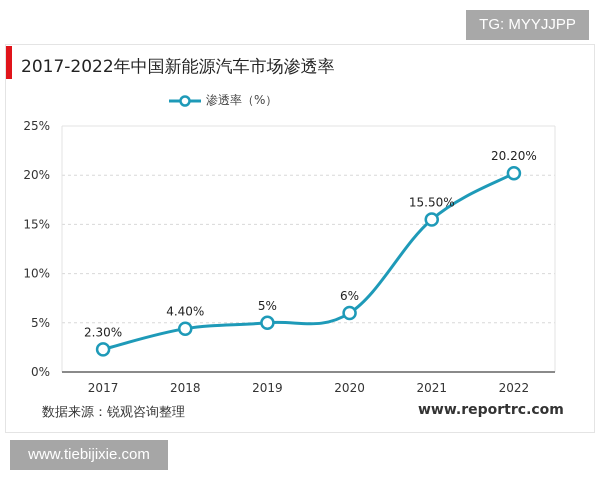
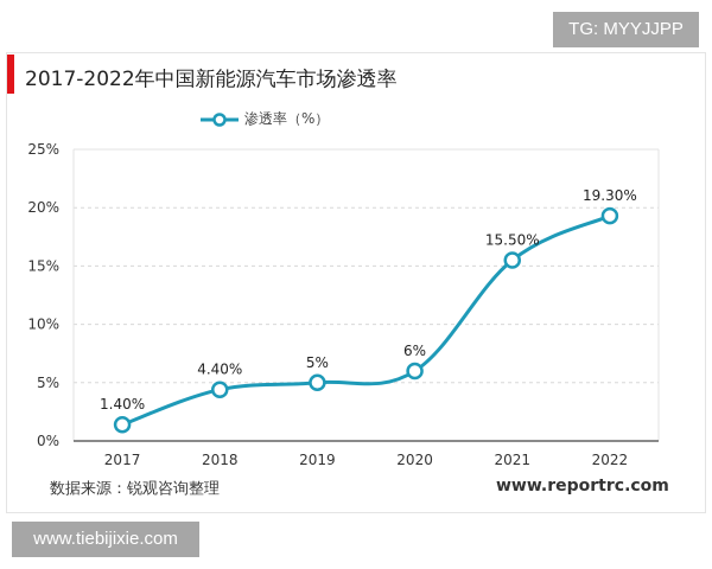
2017: 2.30% -> 1.40%
2022: 20.20% -> 19.30%
